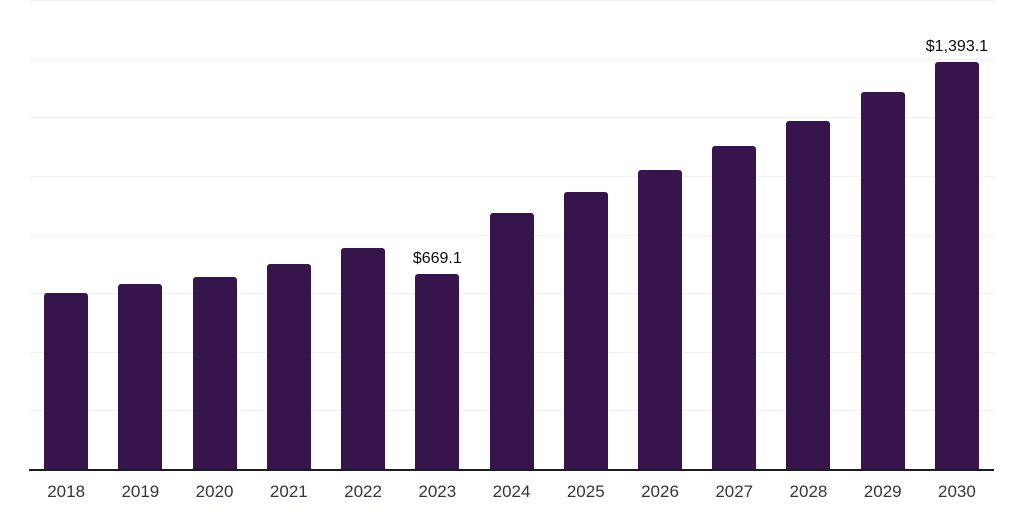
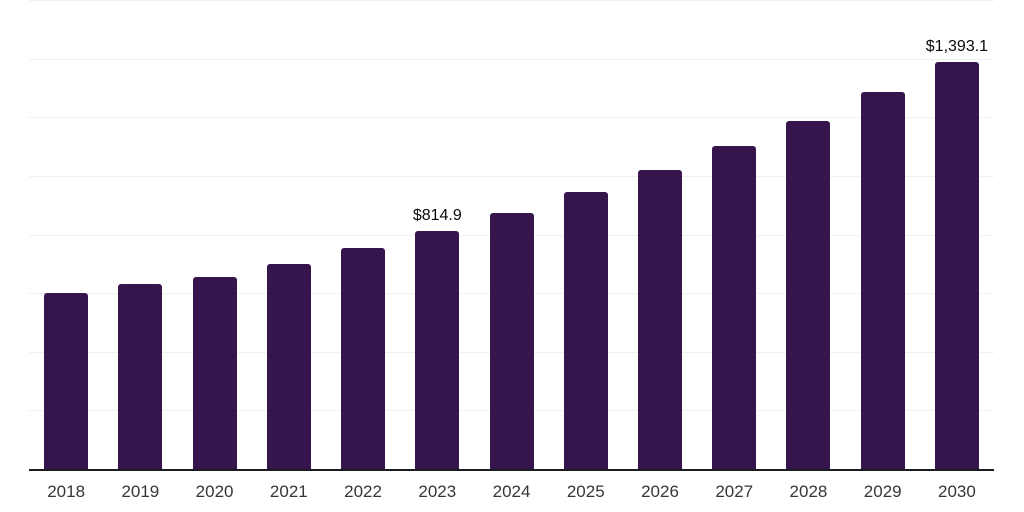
2023: $669.1 -> $814.9
